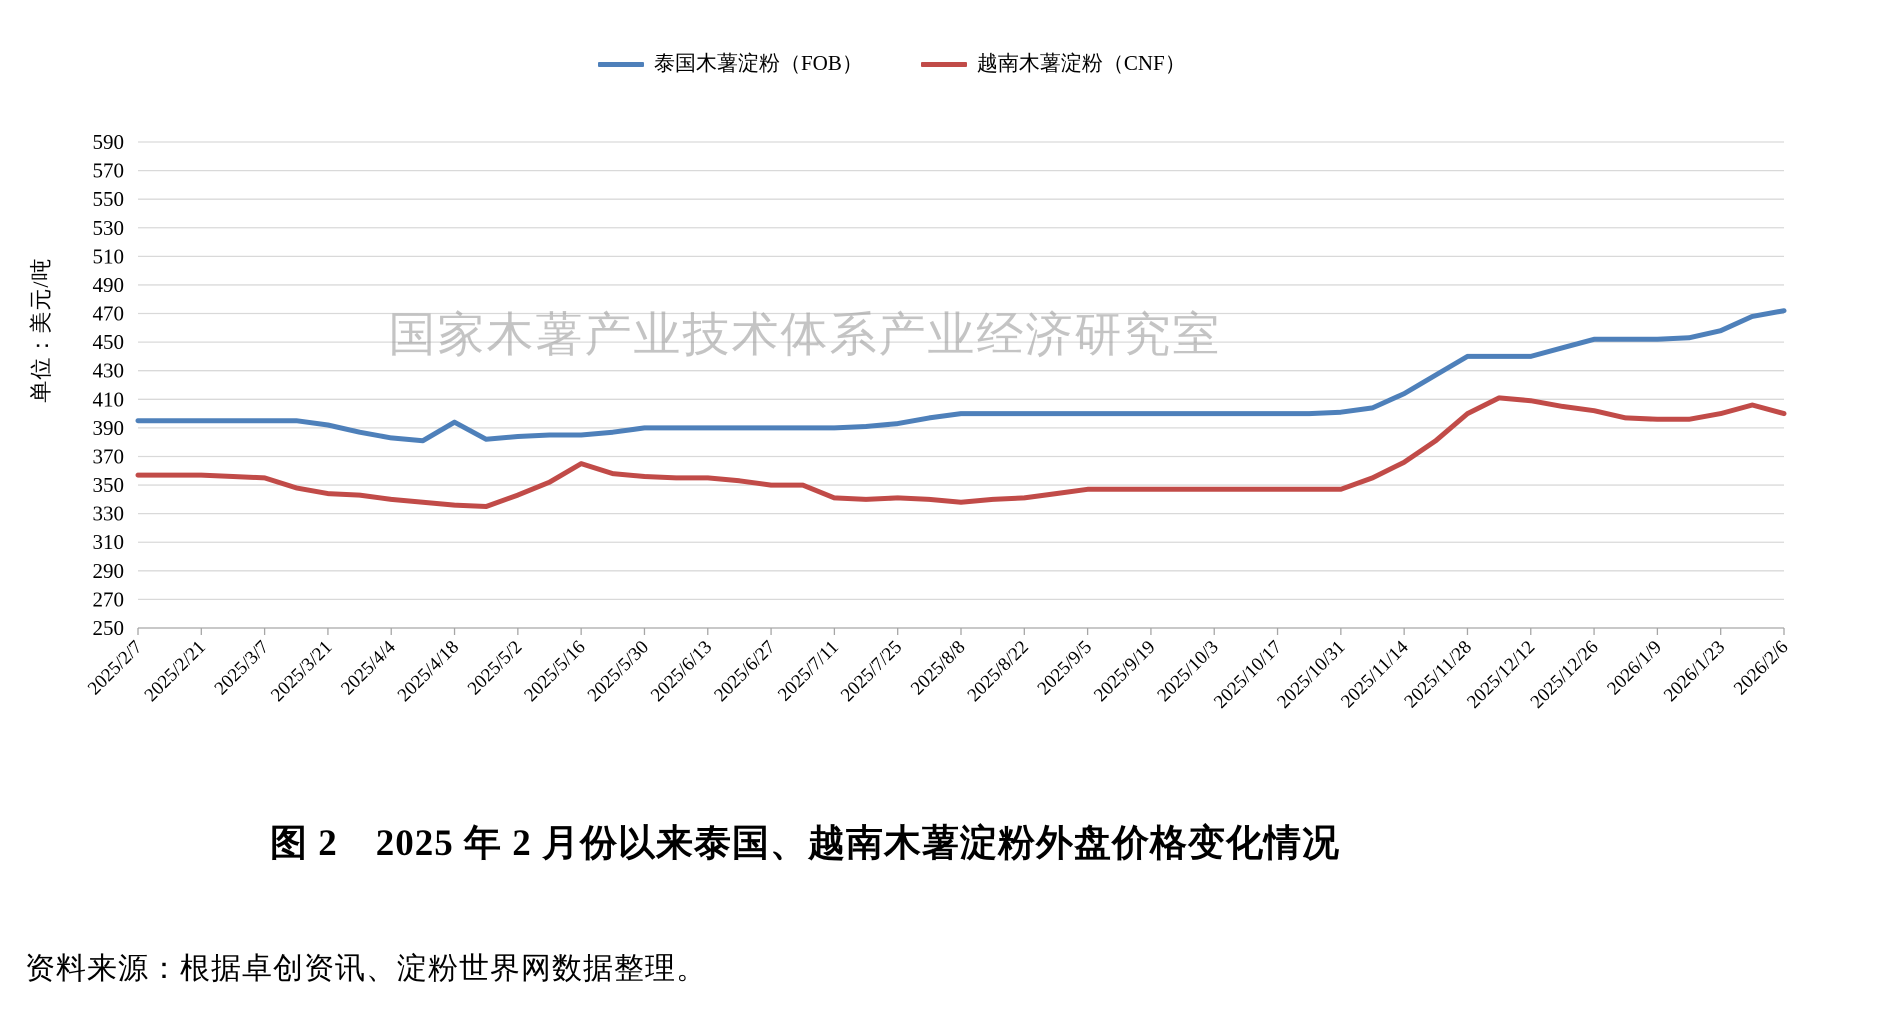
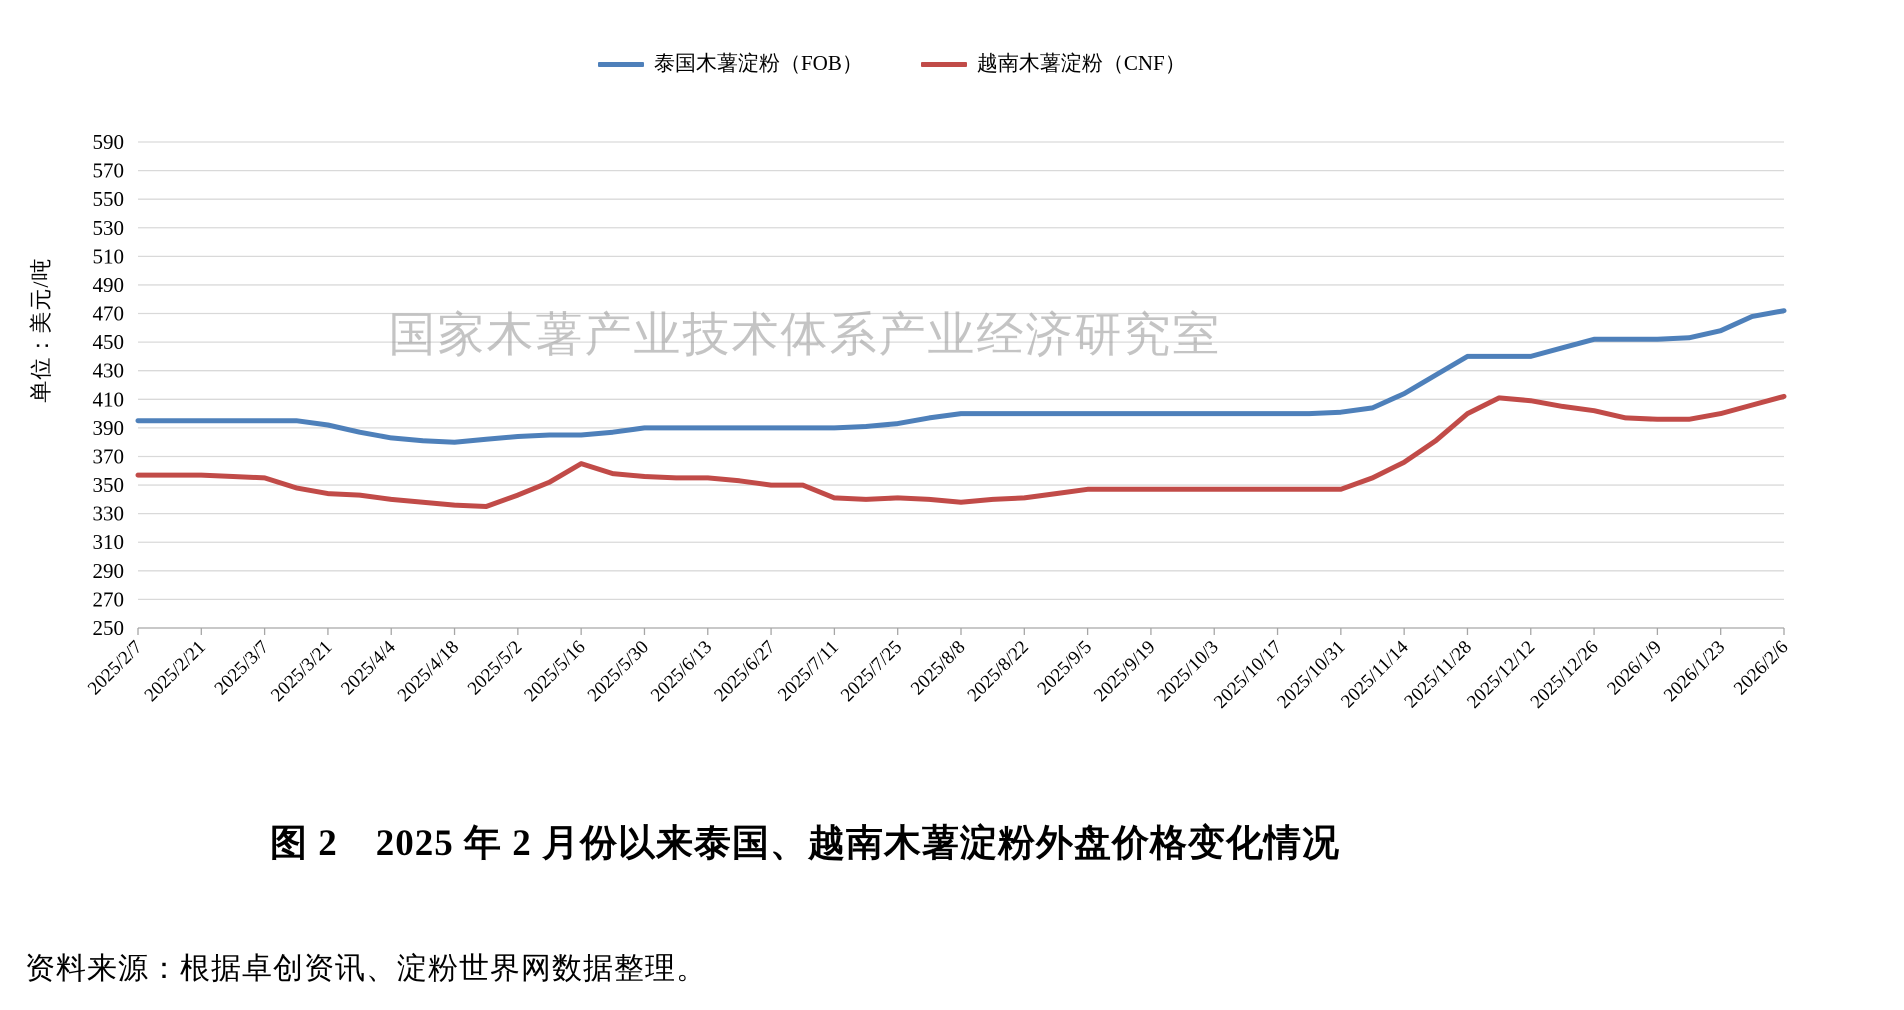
泰国木薯淀粉（FOB）/2025/4/18: 394 -> 380
越南木薯淀粉（CNF）/2026/2/6: 400 -> 412
